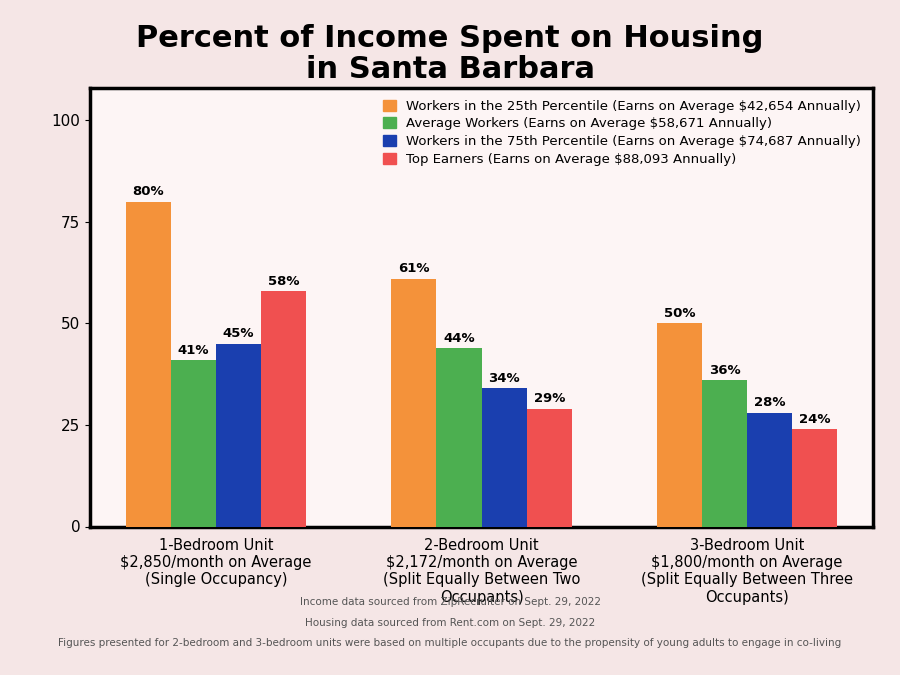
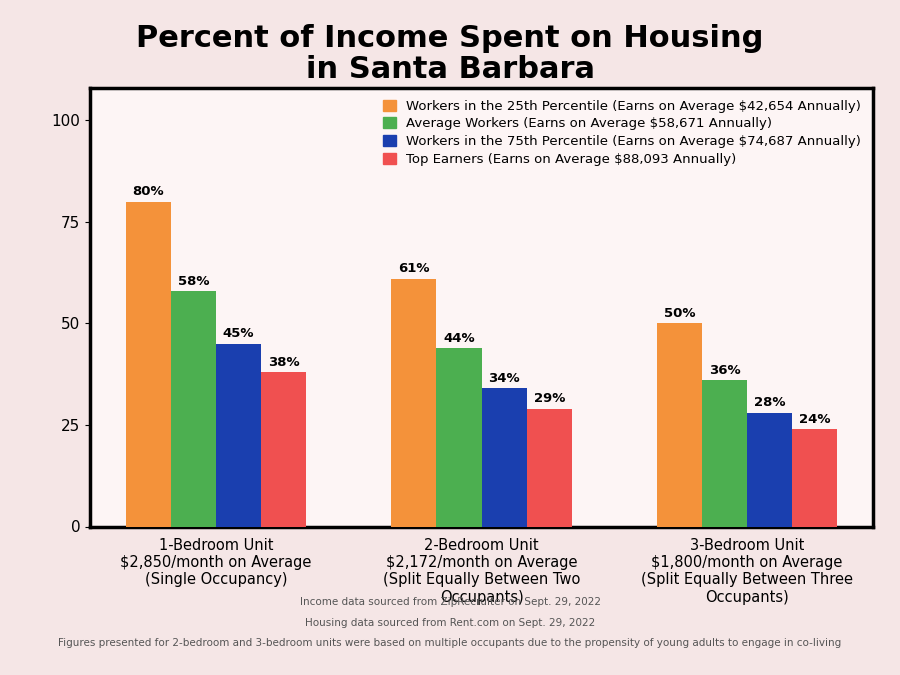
Average Workers (Earns on Average $58,671 Annually)/1-Bedroom Unit $2,850/month on Average (Single Occupancy): 41% -> 58%
Top Earners (Earns on Average $88,093 Annually)/1-Bedroom Unit $2,850/month on Average (Single Occupancy): 58% -> 38%
